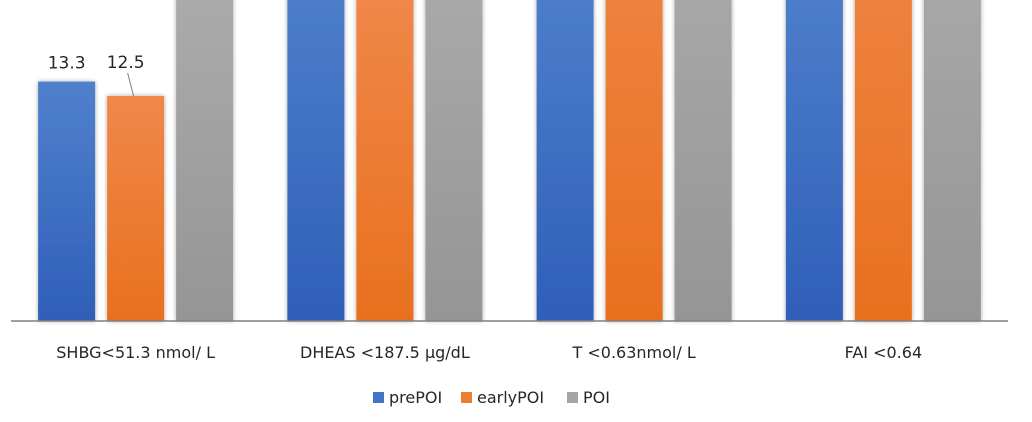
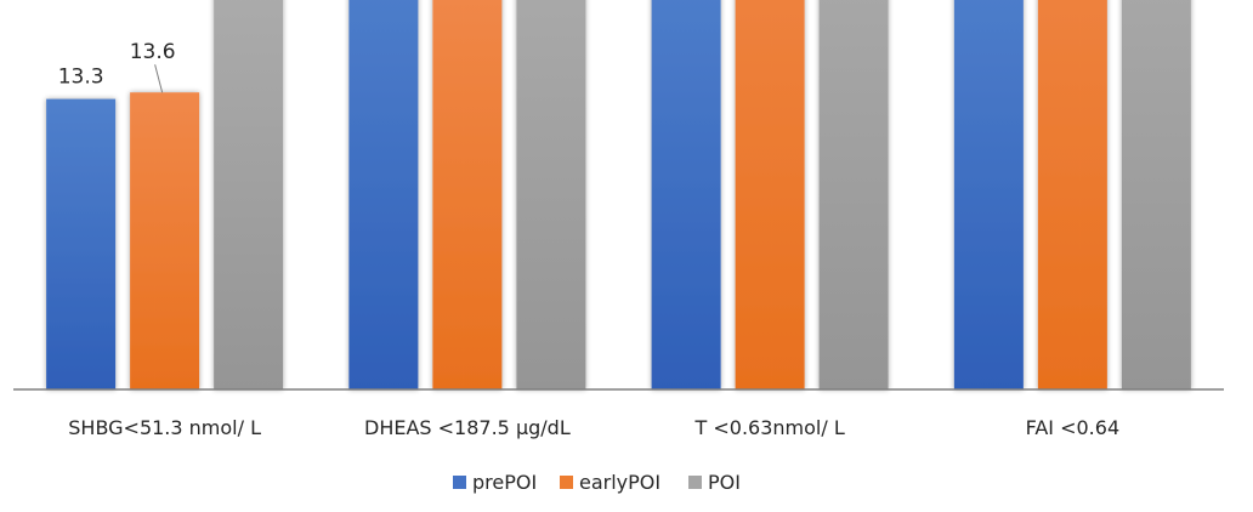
earlyPOI/SHBG<51.3 nmol/ L: 12.5 -> 13.6
